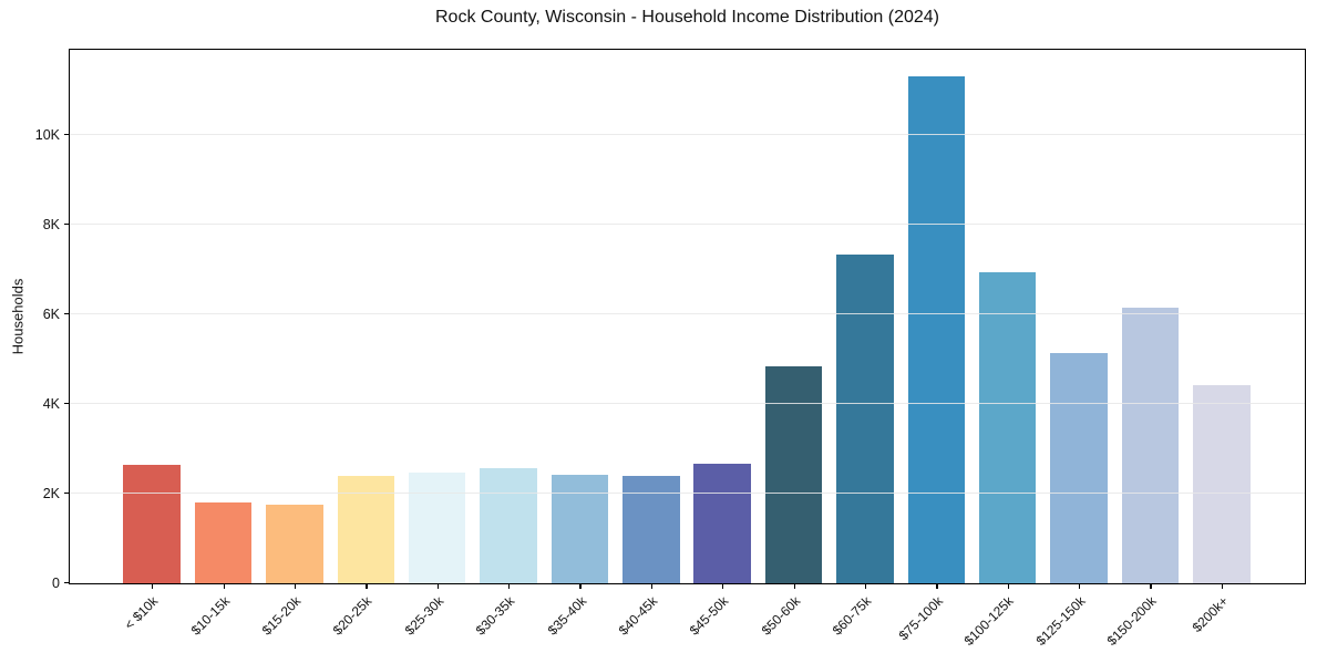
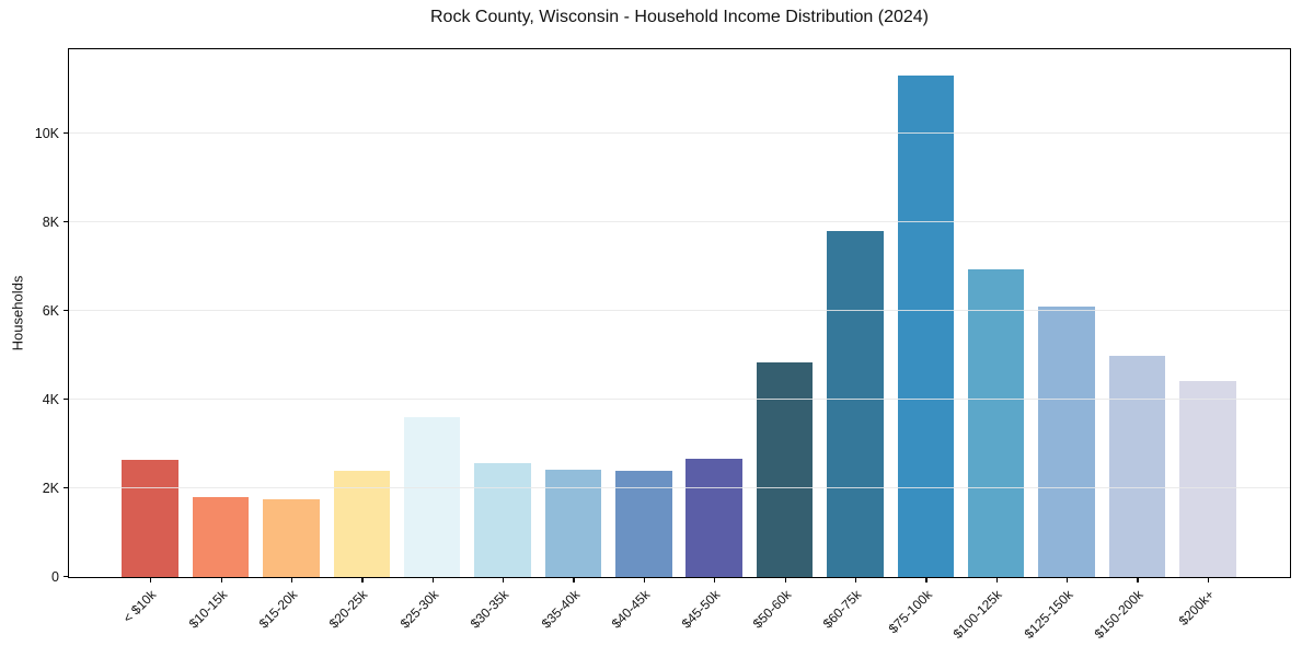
$25-30k: 2.5K -> 3.6K
$60-75k: 7.3K -> 7.8K
$125-150k: 5.1K -> 6.1K
$150-200k: 6.2K -> 5.0K
